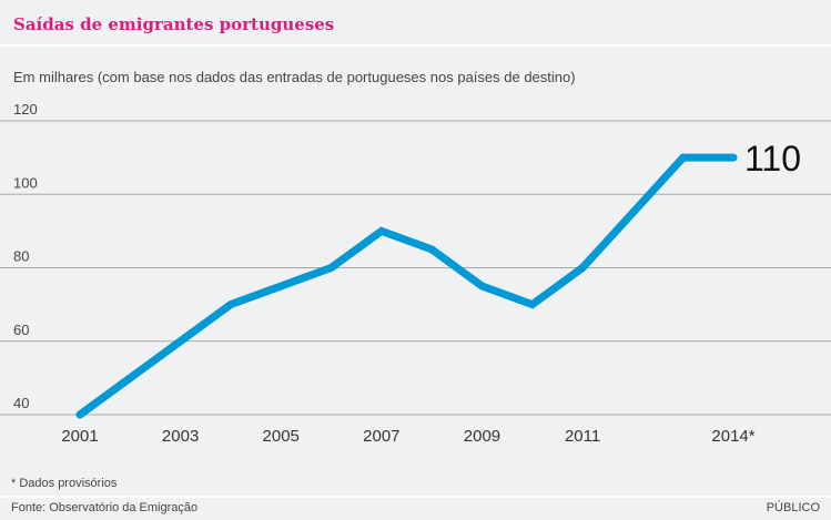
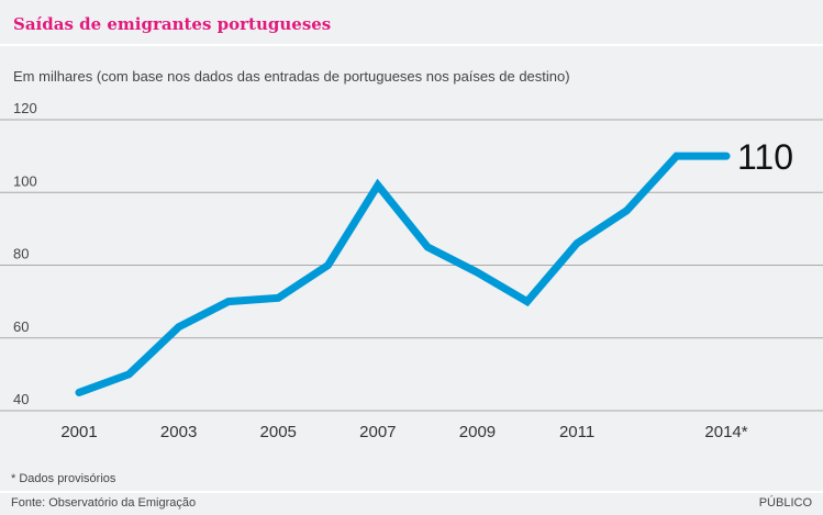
2001: 40 -> 45
2003: 60 -> 63
2005: 75 -> 71
2007: 90 -> 102
2009: 75 -> 78
2011: 80 -> 86
